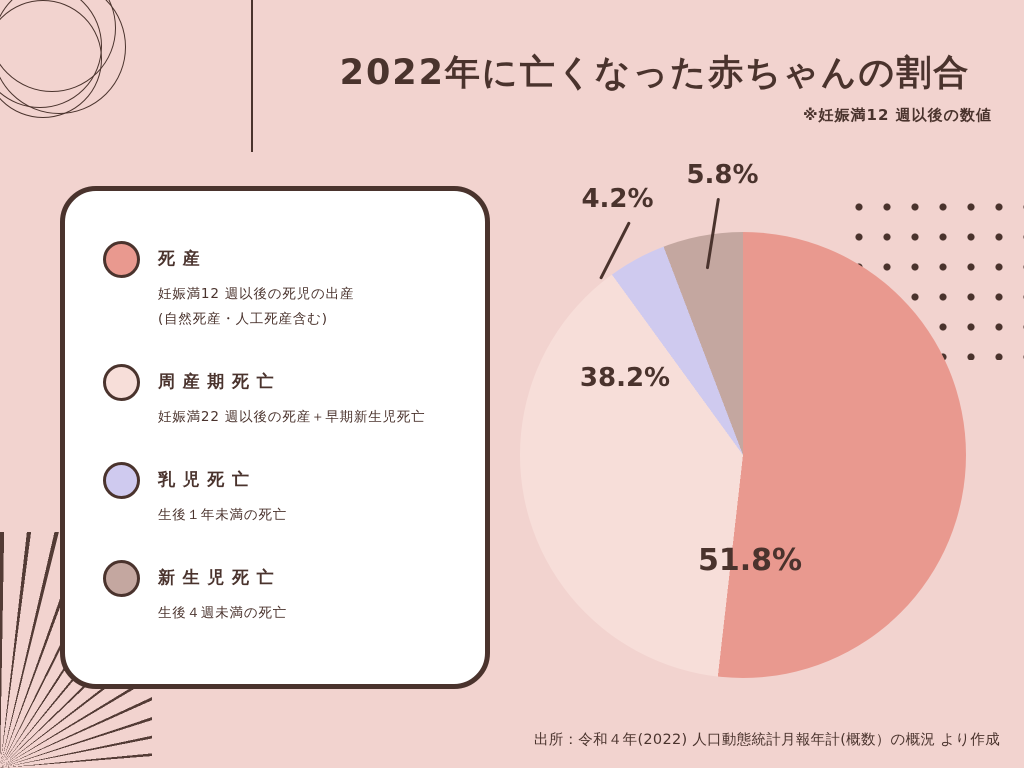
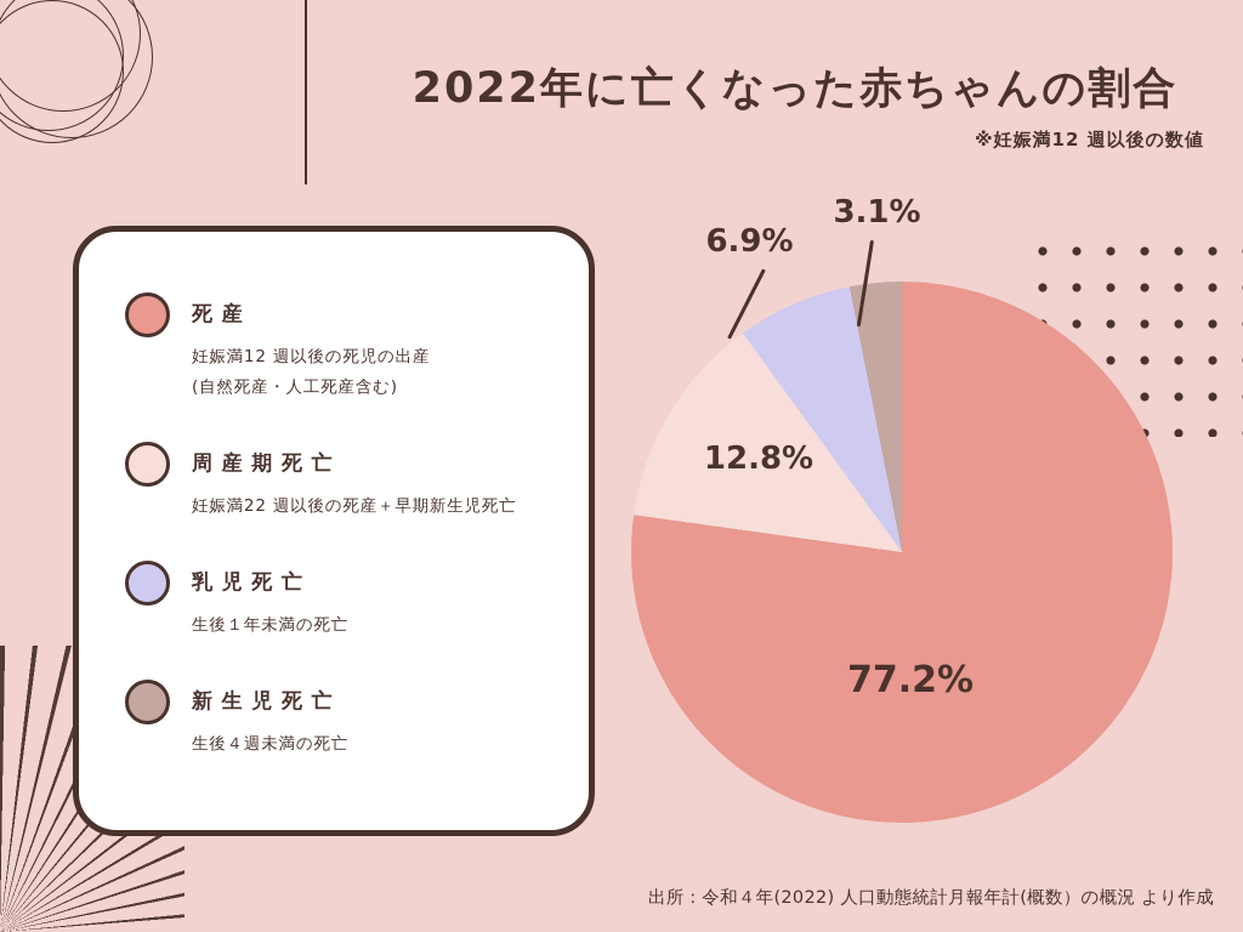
死産: 51.8% -> 77.2%
周産期死亡: 38.2% -> 12.8%
乳児死亡: 4.2% -> 6.9%
新生児死亡: 5.8% -> 3.1%
